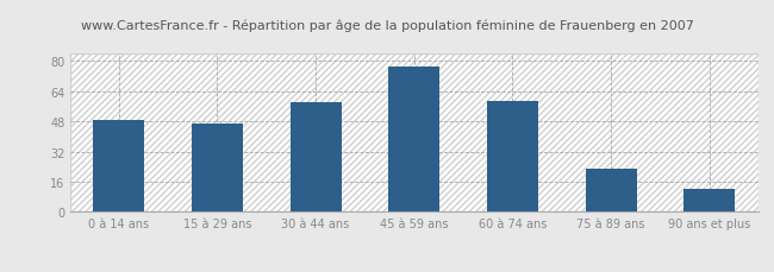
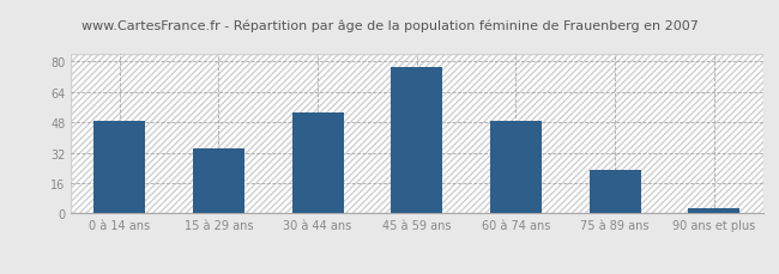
15 à 29 ans: 47 -> 34
30 à 44 ans: 58 -> 53
60 à 74 ans: 59 -> 49
90 ans et plus: 12 -> 3
